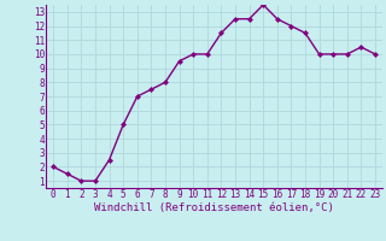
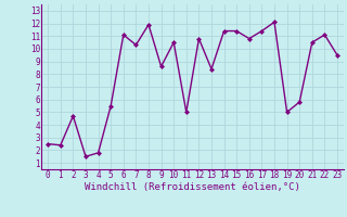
0: 2.0 -> 2.5
1: 1.5 -> 2.4
2: 1.0 -> 4.7
3: 1.0 -> 1.5
4: 2.5 -> 1.8
5: 5.0 -> 5.5
6: 7.0 -> 11.1
7: 7.5 -> 10.3
8: 8.0 -> 11.9
9: 9.5 -> 8.6
10: 10.0 -> 10.5
11: 10.0 -> 5.0
12: 11.5 -> 10.8
13: 12.5 -> 8.4
14: 12.5 -> 11.4
15: 13.5 -> 11.4
16: 12.5 -> 10.8
17: 12.0 -> 11.4
18: 11.5 -> 12.1
19: 10.0 -> 5.0
20: 10.0 -> 5.8
21: 10.0 -> 10.5
22: 10.5 -> 11.1
23: 10.0 -> 9.5
